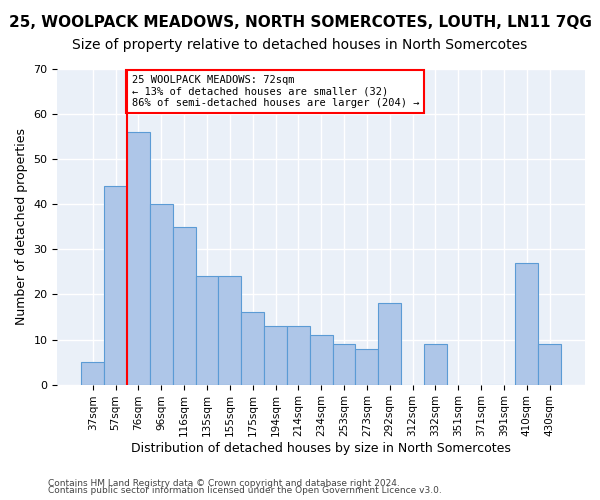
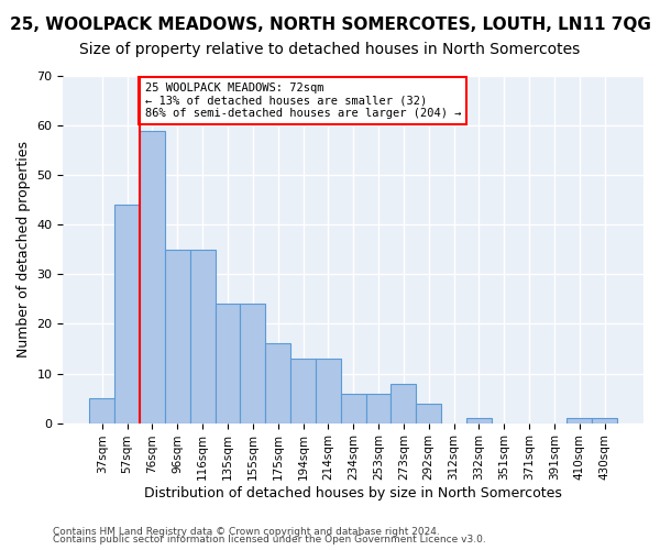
76sqm: 56 -> 59
96sqm: 40 -> 35
234sqm: 11 -> 6
253sqm: 9 -> 6
292sqm: 18 -> 4
332sqm: 9 -> 1
410sqm: 27 -> 1
430sqm: 9 -> 1
